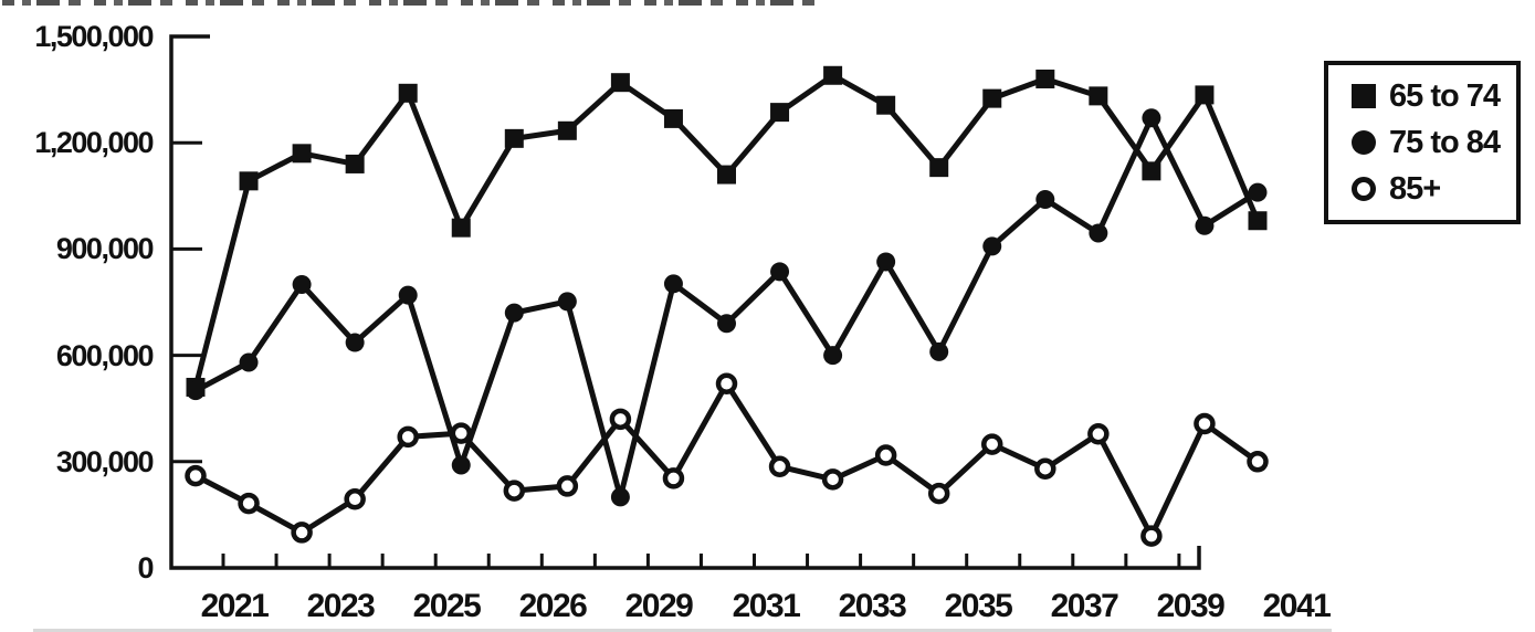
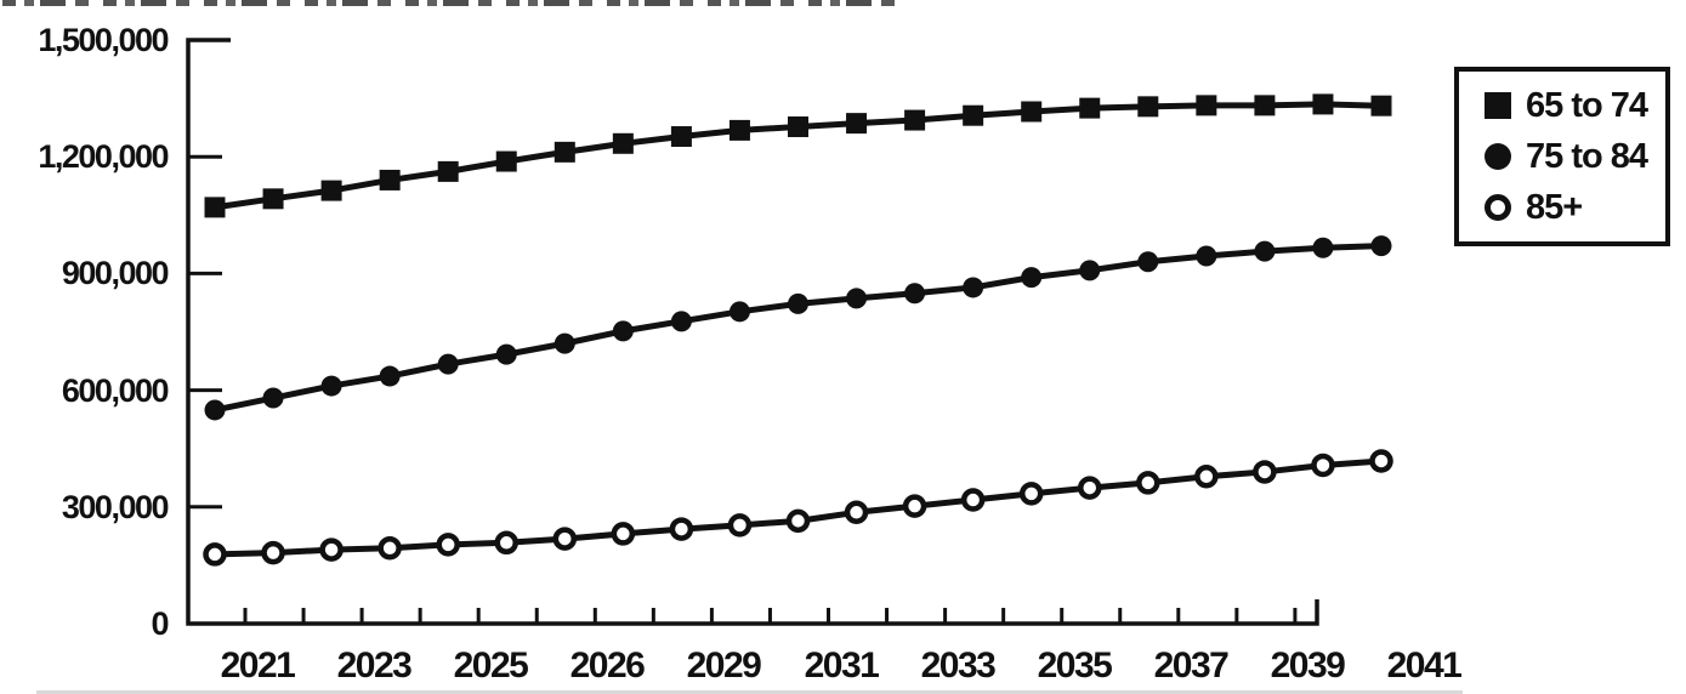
65 to 74/2021: 510000 -> 1070000
75 to 84/2021: 500000 -> 550000
85+/2021: 260000 -> 180000
65 to 74/2023: 1170000 -> 1110000
75 to 84/2023: 800000 -> 610000
85+/2023: 100000 -> 190000
65 to 74/2025: 1340000 -> 1160000
75 to 84/2025: 770000 -> 670000
85+/2025: 370000 -> 200000
65 to 74/2026: 960000 -> 1190000
75 to 84/2026: 290000 -> 690000
85+/2026: 380000 -> 210000
65 to 74/2029: 1370000 -> 1250000
75 to 84/2029: 200000 -> 780000
85+/2029: 420000 -> 240000
65 to 74/2031: 1110000 -> 1280000
75 to 84/2031: 690000 -> 820000
85+/2031: 520000 -> 260000
65 to 74/2033: 1390000 -> 1290000
75 to 84/2033: 600000 -> 850000
85+/2033: 250000 -> 300000
65 to 74/2035: 1130000 -> 1320000
75 to 84/2035: 610000 -> 890000
85+/2035: 210000 -> 330000
65 to 74/2037: 1380000 -> 1330000
75 to 84/2037: 1040000 -> 930000
85+/2037: 280000 -> 360000
65 to 74/2039: 1120000 -> 1330000
75 to 84/2039: 1270000 -> 960000
85+/2039: 90000 -> 390000
65 to 74/2041: 980000 -> 1330000
75 to 84/2041: 1060000 -> 970000
85+/2041: 300000 -> 420000
